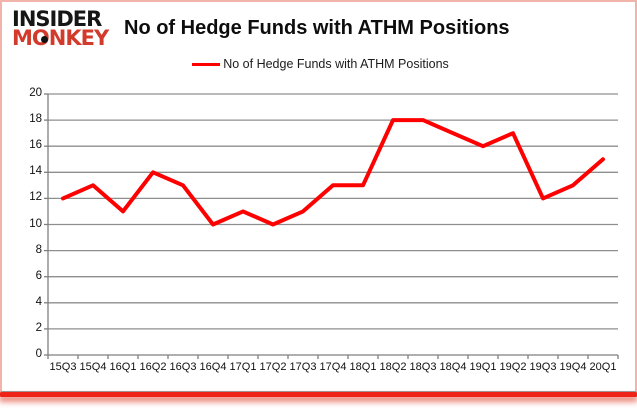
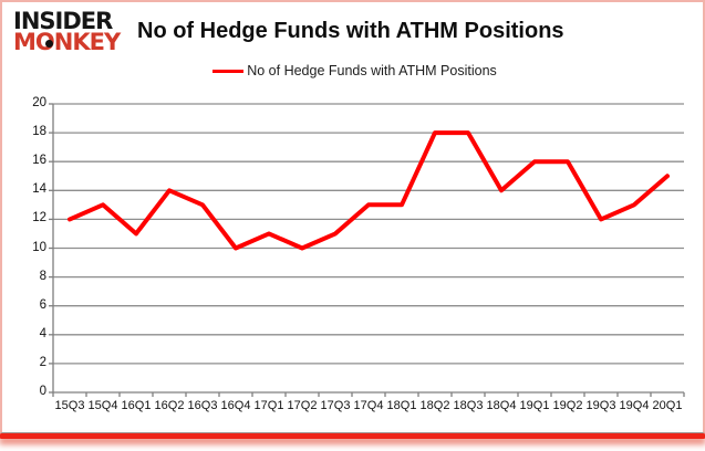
18Q4: 17 -> 14
19Q2: 17 -> 16
